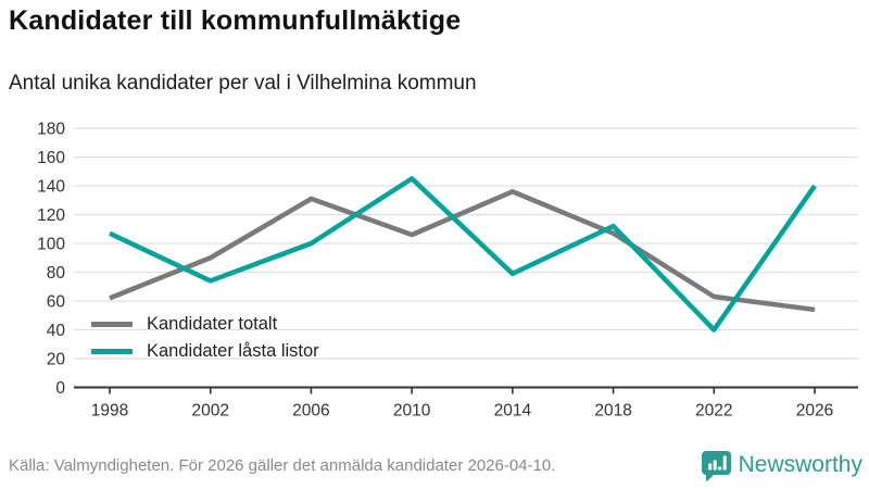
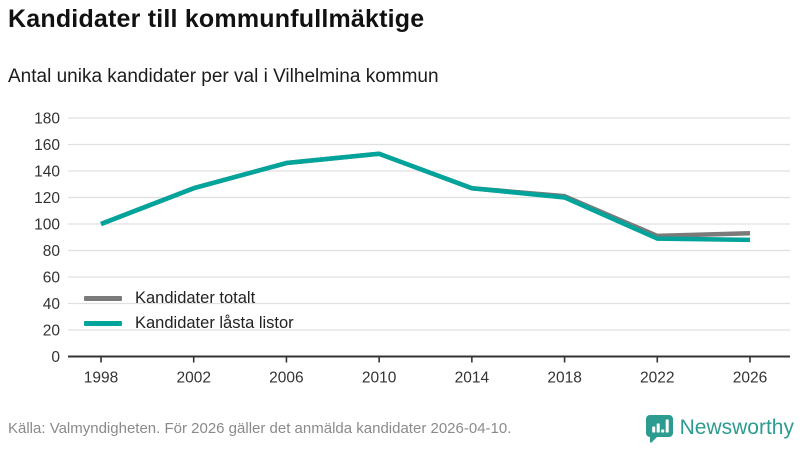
Kandidater totalt/1998: 62 -> 100
Kandidater låsta listor/1998: 107 -> 100
Kandidater totalt/2002: 90 -> 127
Kandidater låsta listor/2002: 74 -> 127
Kandidater totalt/2006: 131 -> 146
Kandidater låsta listor/2006: 100 -> 146
Kandidater totalt/2010: 106 -> 153
Kandidater låsta listor/2010: 145 -> 153
Kandidater totalt/2014: 136 -> 127
Kandidater låsta listor/2014: 79 -> 127
Kandidater totalt/2018: 107 -> 121
Kandidater låsta listor/2018: 112 -> 120
Kandidater totalt/2022: 63 -> 91
Kandidater låsta listor/2022: 40 -> 89
Kandidater totalt/2026: 54 -> 93
Kandidater låsta listor/2026: 140 -> 88
